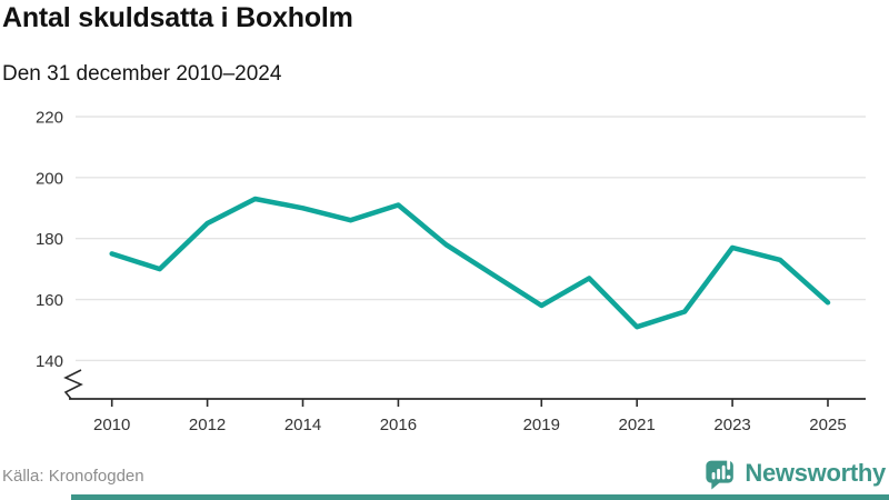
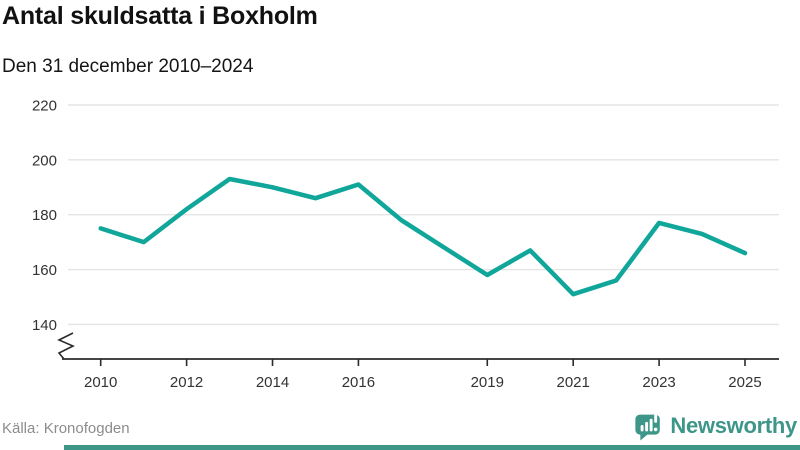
2012: 185 -> 182
2025: 159 -> 166
